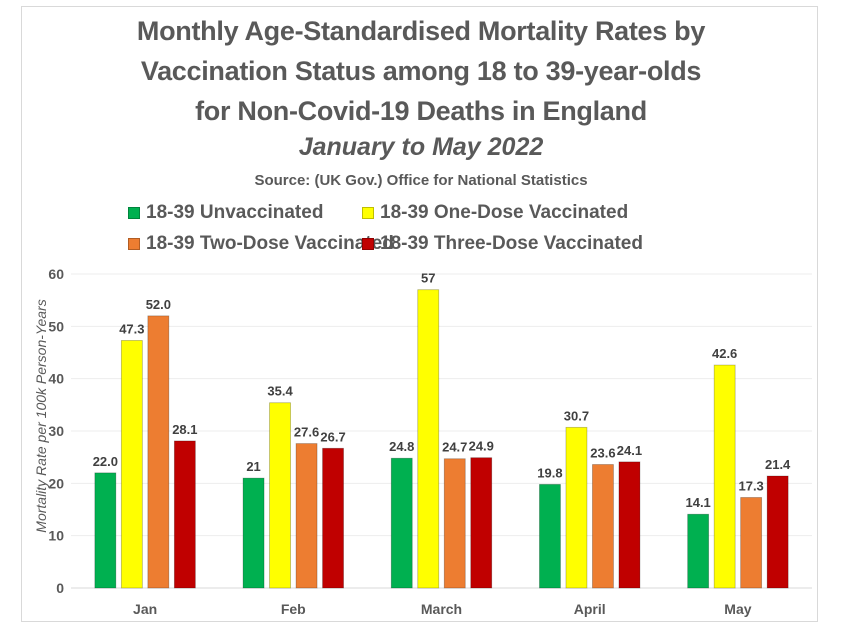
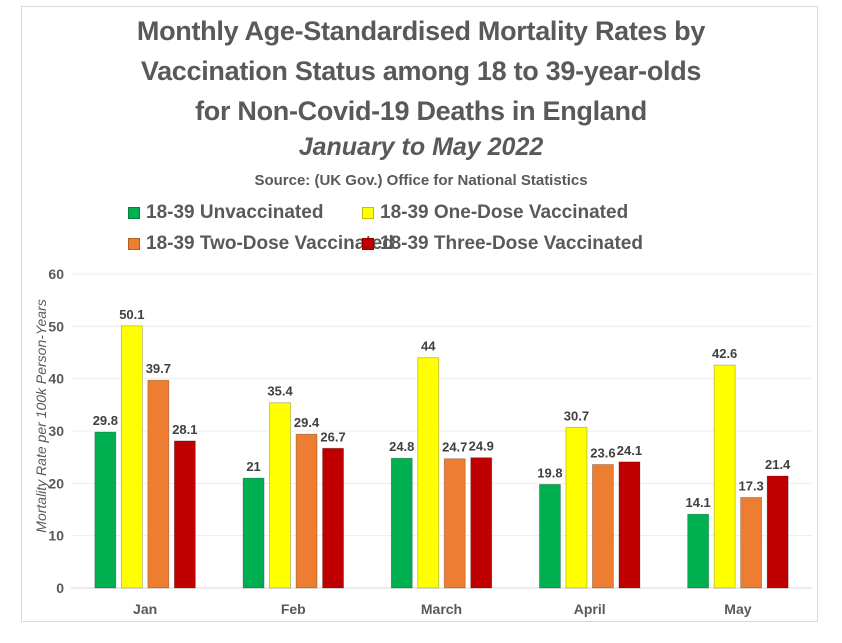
18-39 Unvaccinated/Jan: 22.0 -> 29.8
18-39 One-Dose Vaccinated/Jan: 47.3 -> 50.1
18-39 Two-Dose Vaccinated/Jan: 52.0 -> 39.7
18-39 Two-Dose Vaccinated/Feb: 27.6 -> 29.4
18-39 One-Dose Vaccinated/March: 57 -> 44
